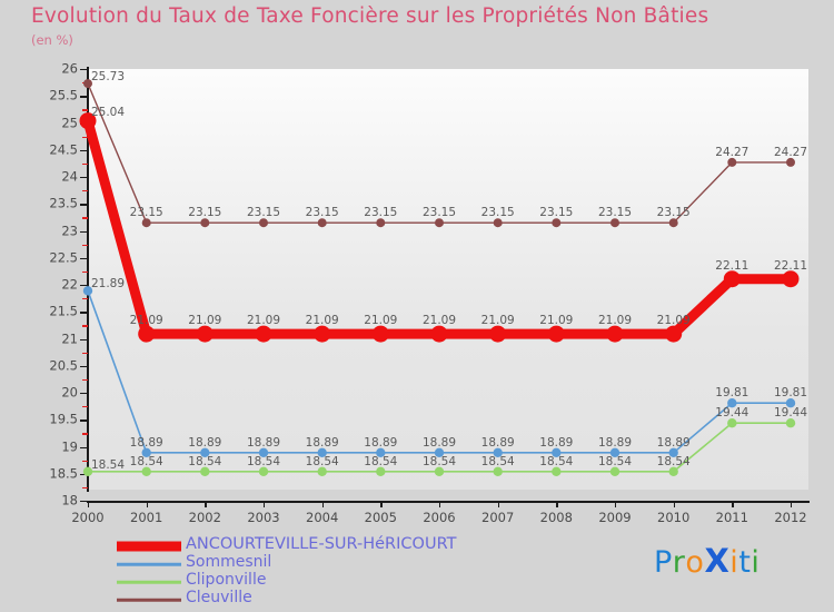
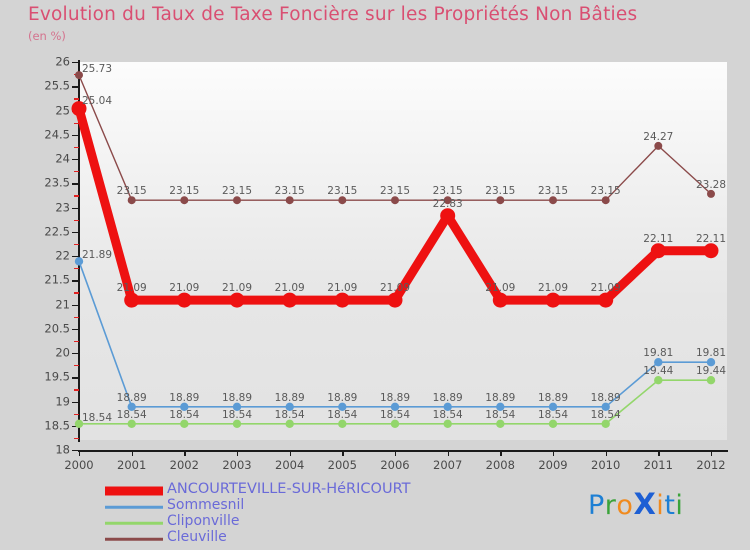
ANCOURTEVILLE-SUR-HéRICOURT/2007: 21.09 -> 22.83
Cleuville/2012: 24.27 -> 23.28
